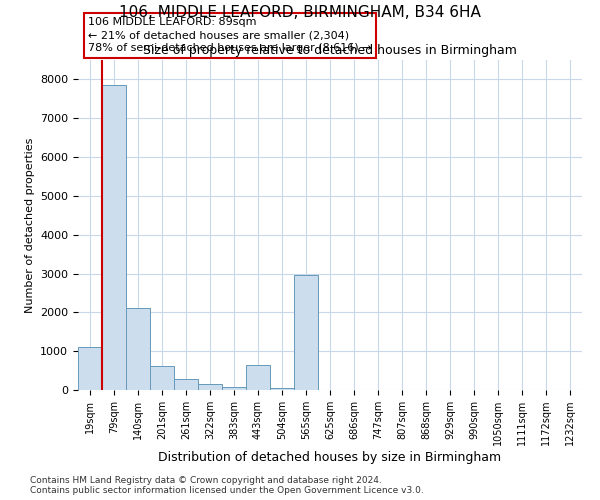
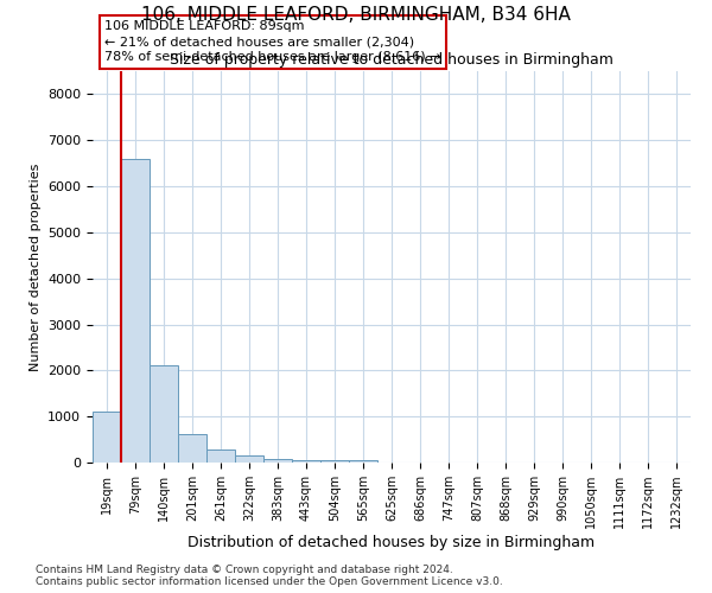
79sqm: 7850 -> 6600
443sqm: 650 -> 60
565sqm: 2950 -> 50
